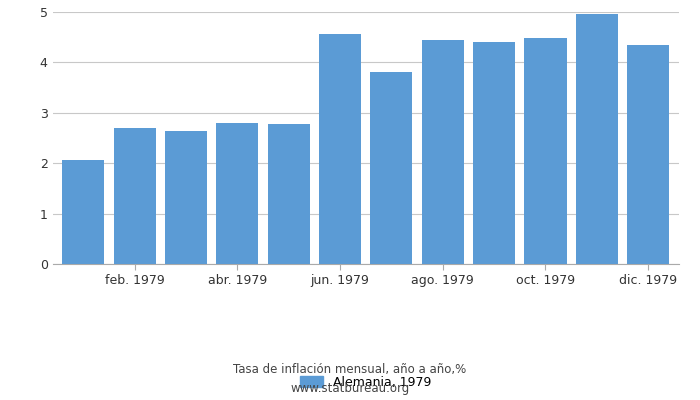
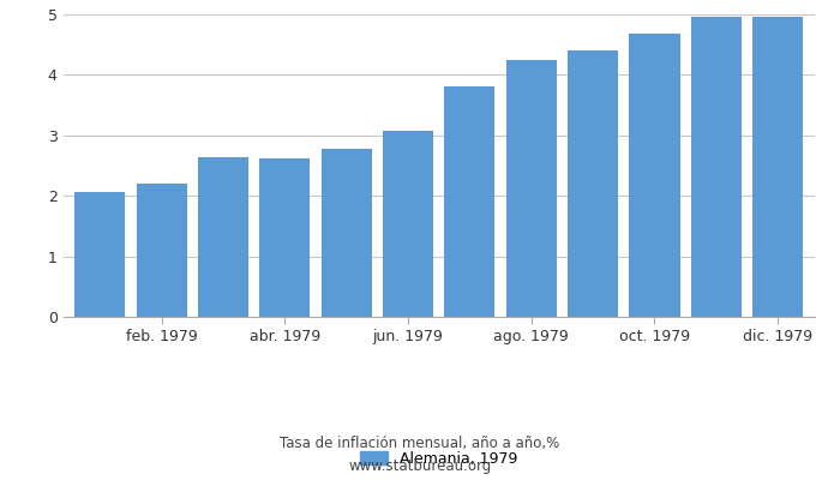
feb. 1979: 2.70 -> 2.21
abr. 1979: 2.80 -> 2.62
jun. 1979: 4.56 -> 3.07
ago. 1979: 4.44 -> 4.25
oct. 1979: 4.48 -> 4.68
dic. 1979: 4.34 -> 4.96
